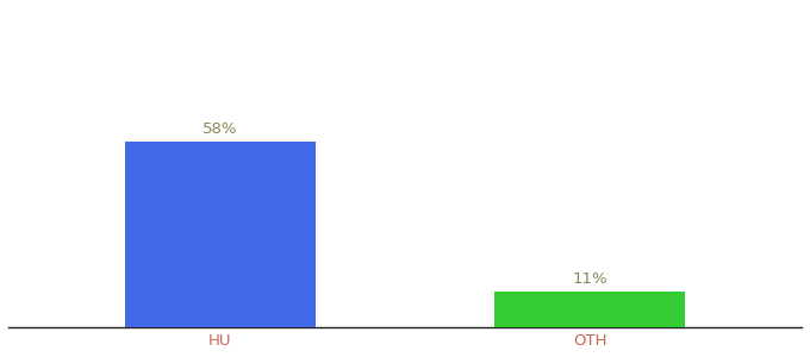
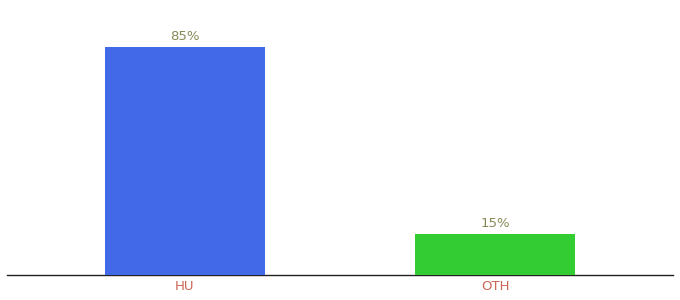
HU: 58% -> 85%
OTH: 11% -> 15%
